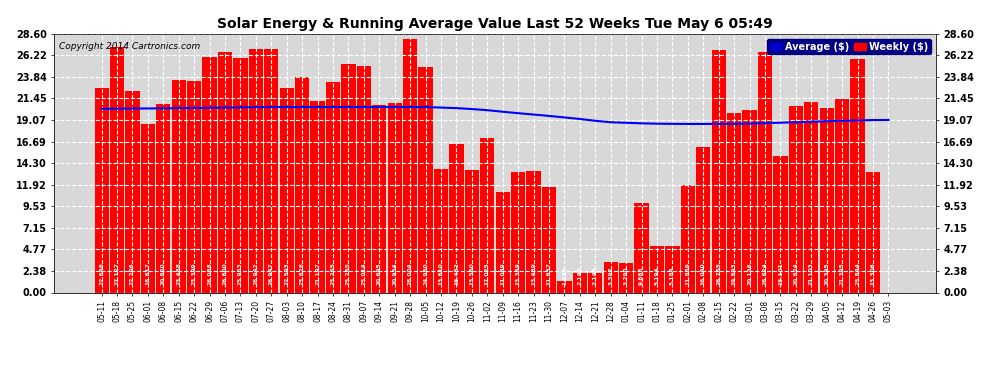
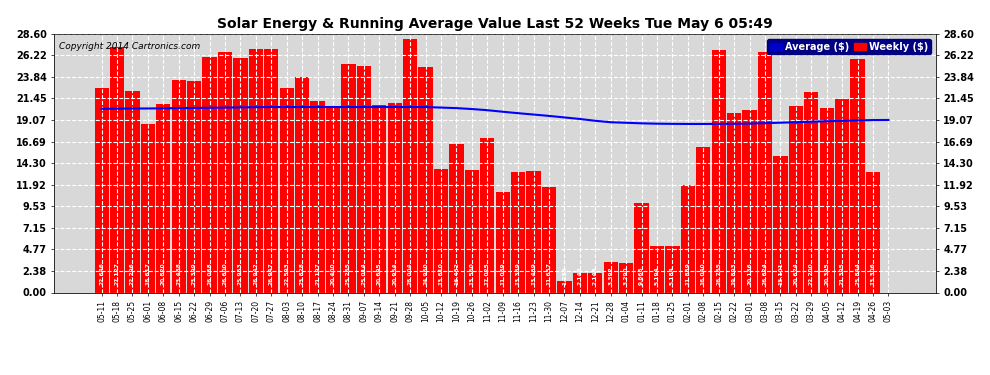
Weekly ($)/08-24: 23.3 -> 20.4
Weekly ($)/03-29: 21.1 -> 22.2
